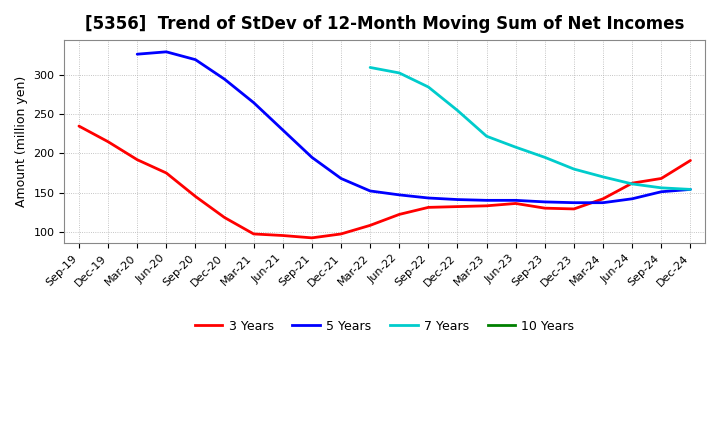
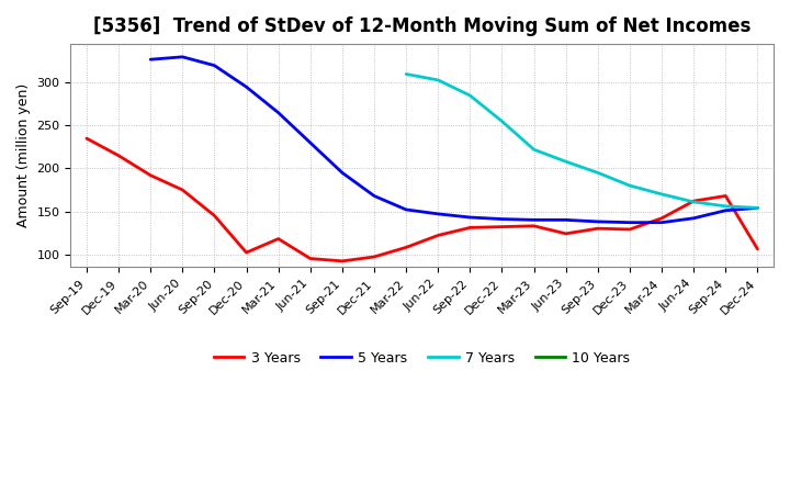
3 Years/Dec-20: 118 -> 102
3 Years/Mar-21: 97 -> 118
3 Years/Jun-23: 136 -> 124
3 Years/Dec-24: 191 -> 106
